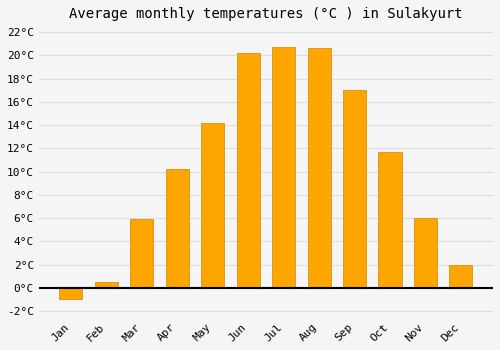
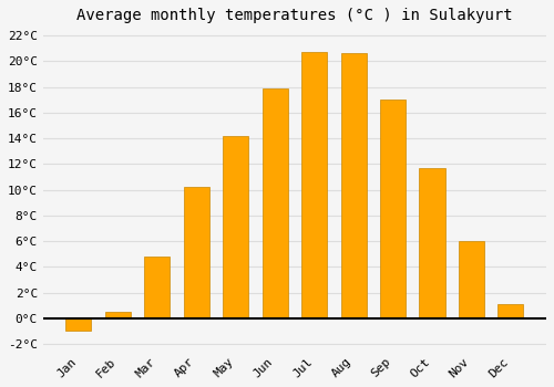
Mar: 5.9°C -> 4.8°C
Jun: 20.2°C -> 17.9°C
Dec: 2.0°C -> 1.1°C
